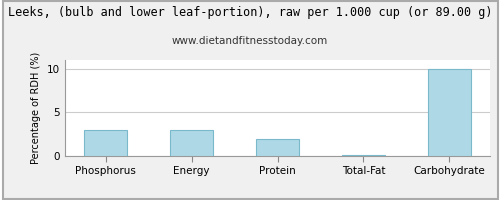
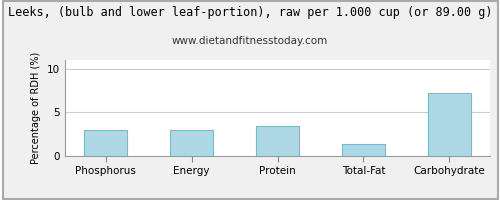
Protein: 2.0 -> 3.4
Total-Fat: 0.1 -> 1.4
Carbohydrate: 10.0 -> 7.2
